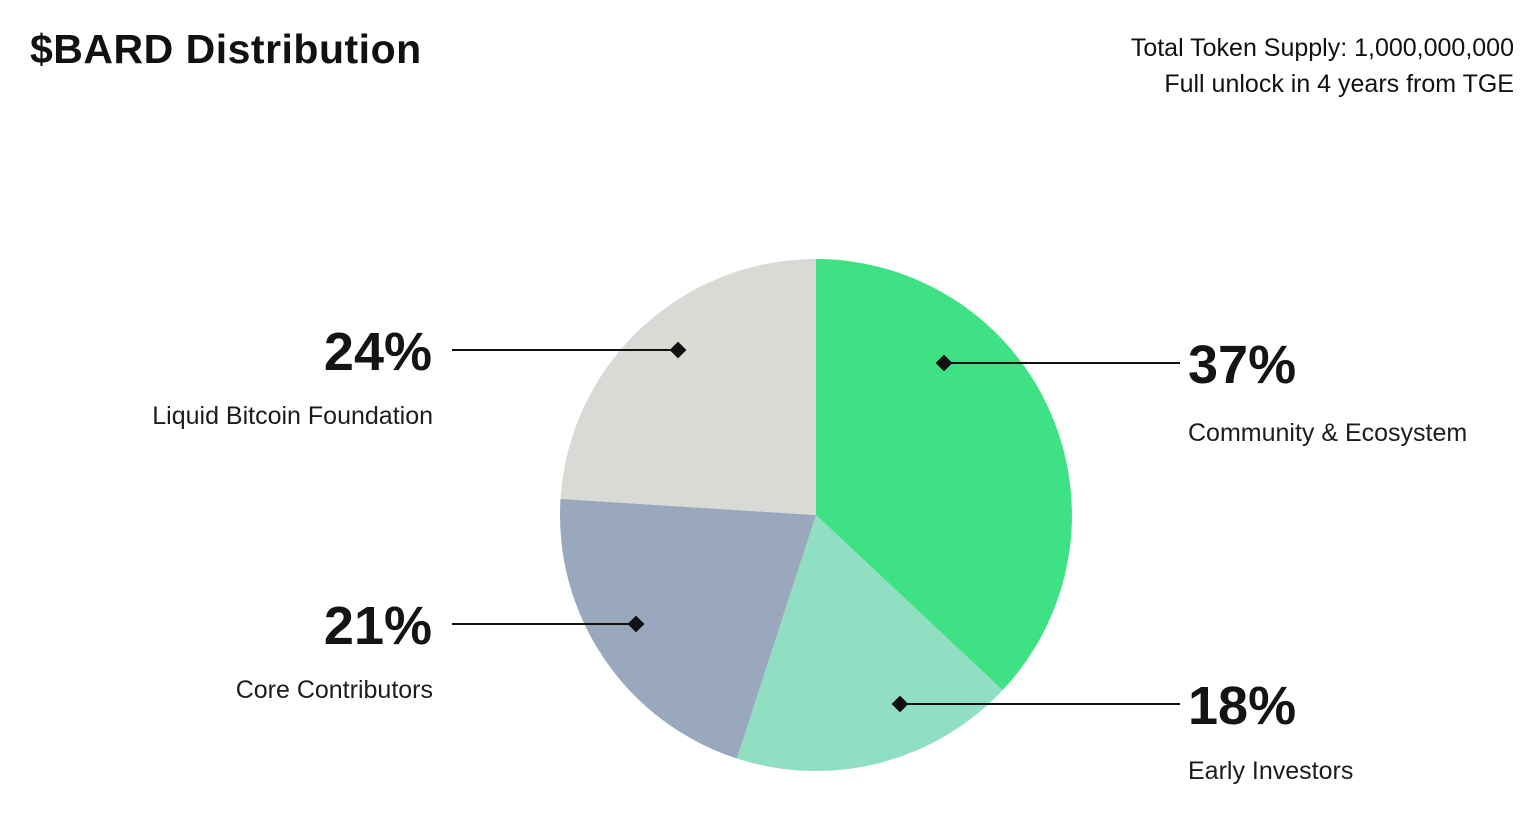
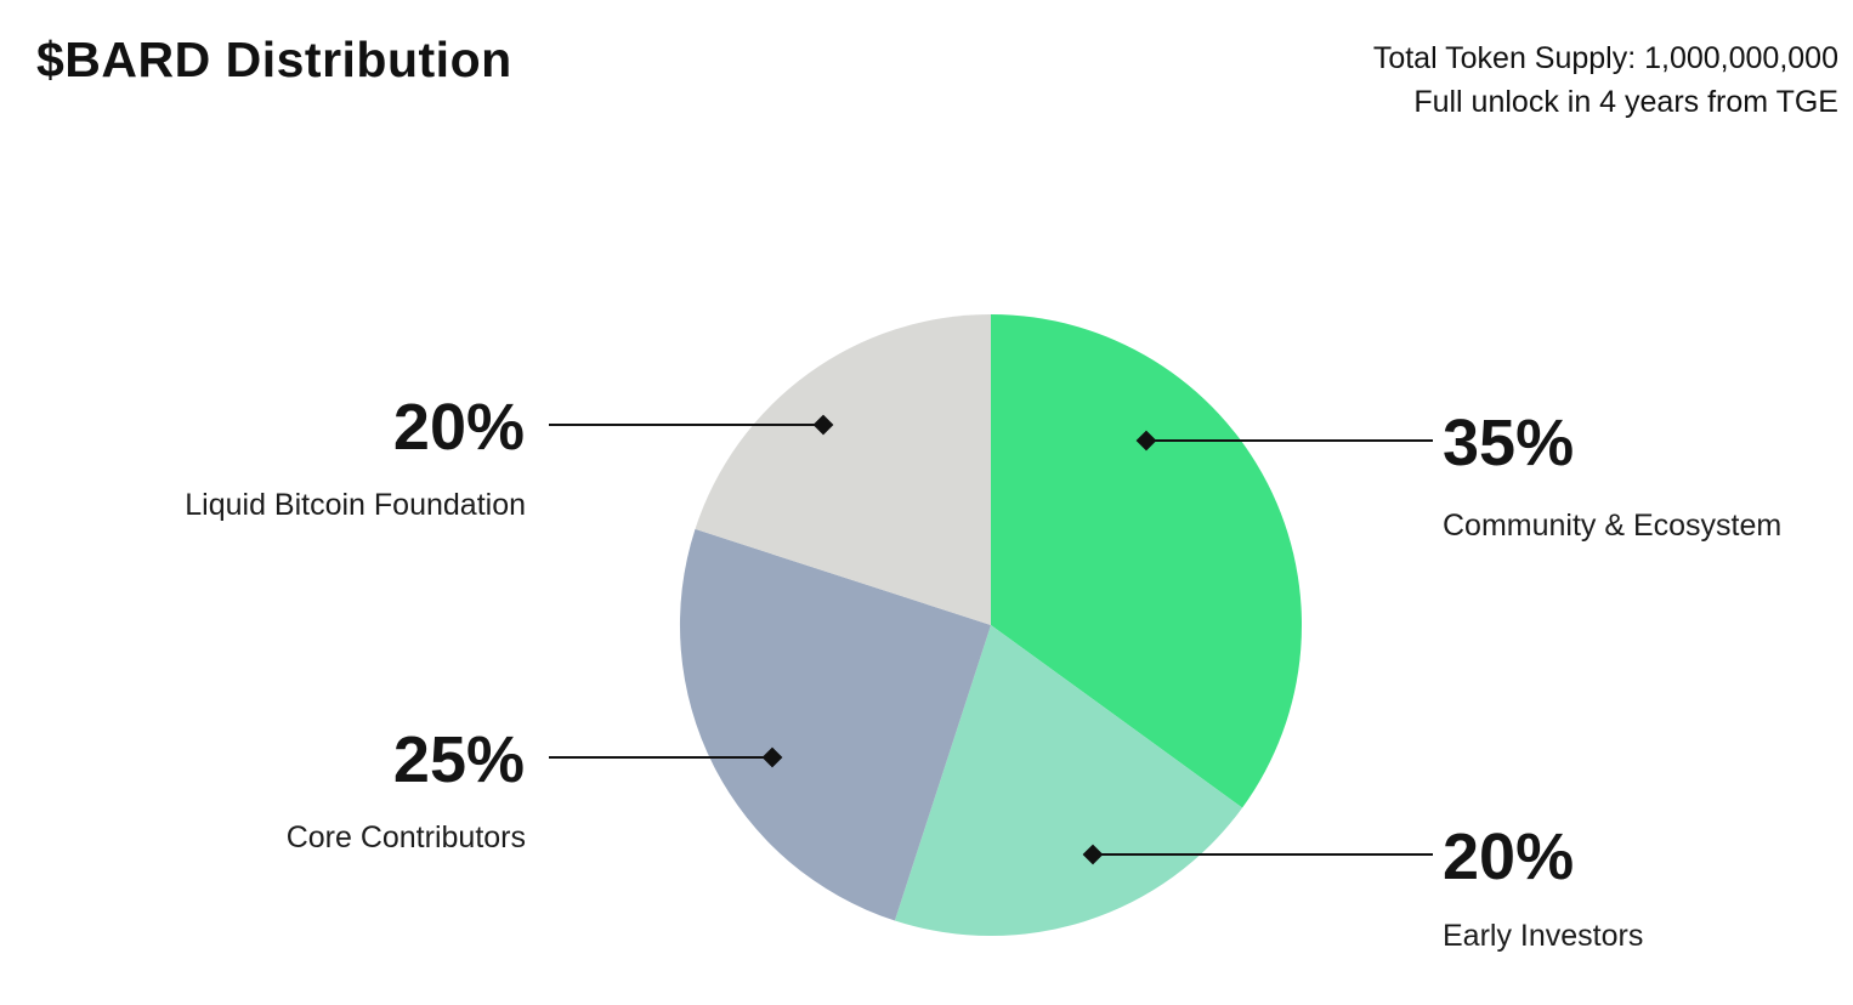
Community & Ecosystem: 37% -> 35%
Early Investors: 18% -> 20%
Core Contributors: 21% -> 25%
Liquid Bitcoin Foundation: 24% -> 20%
